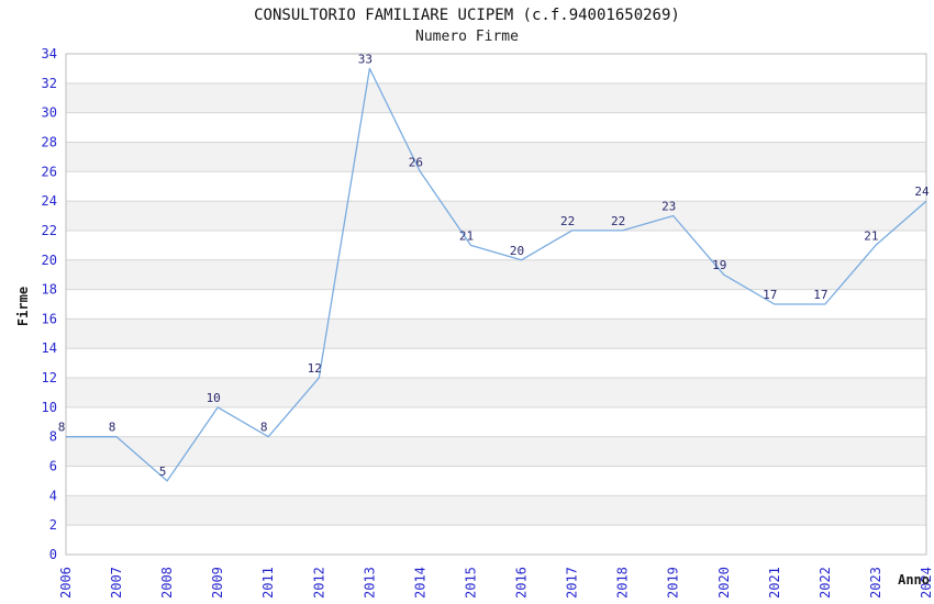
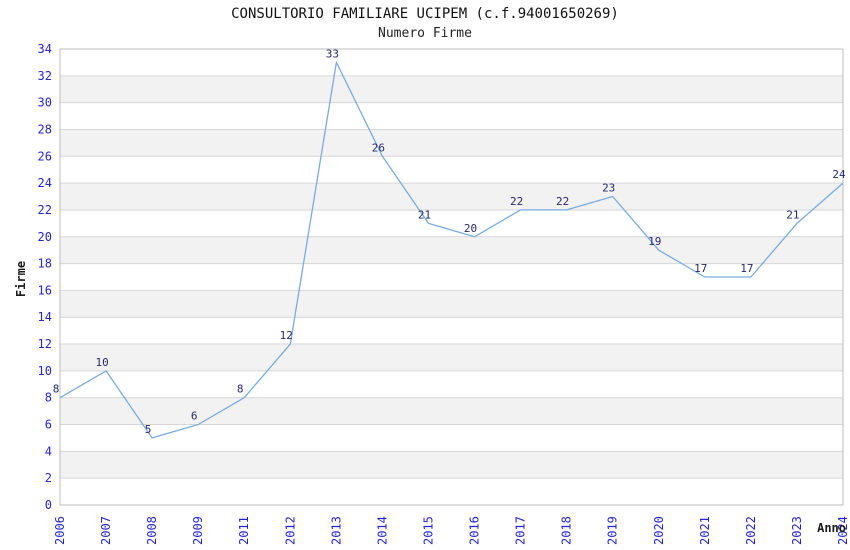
2007: 8 -> 10
2009: 10 -> 6
